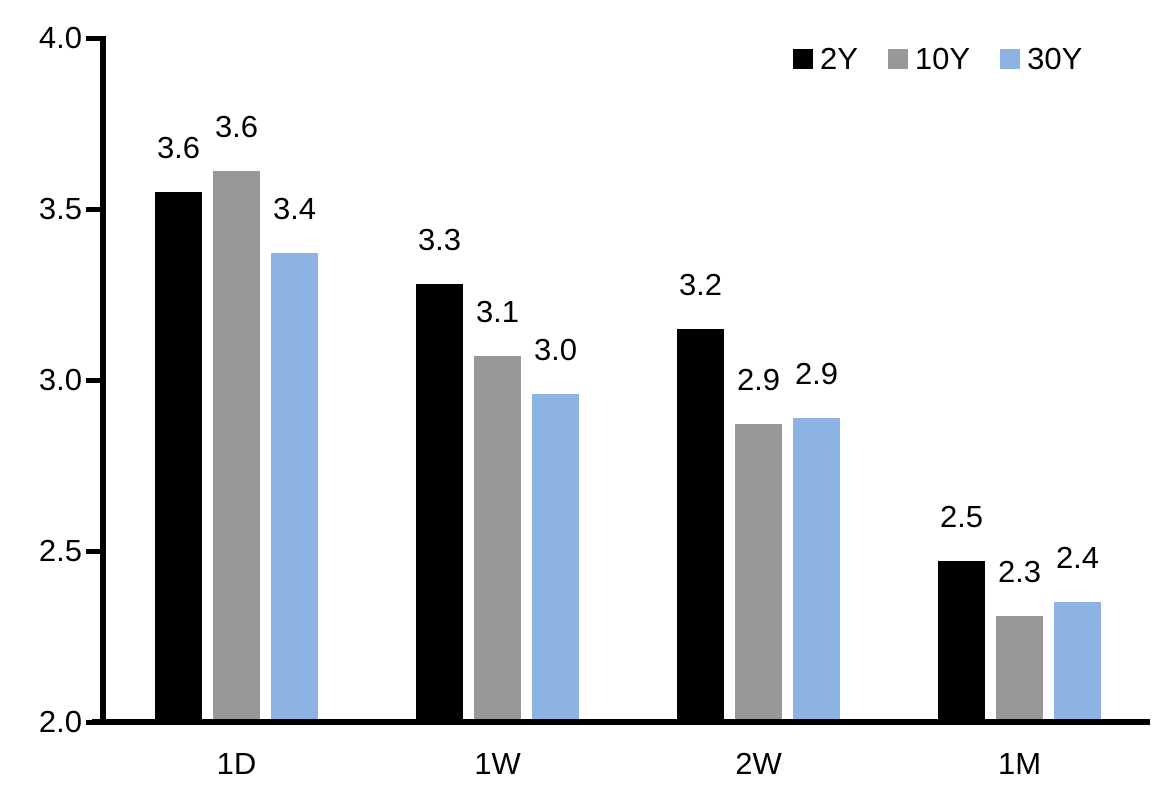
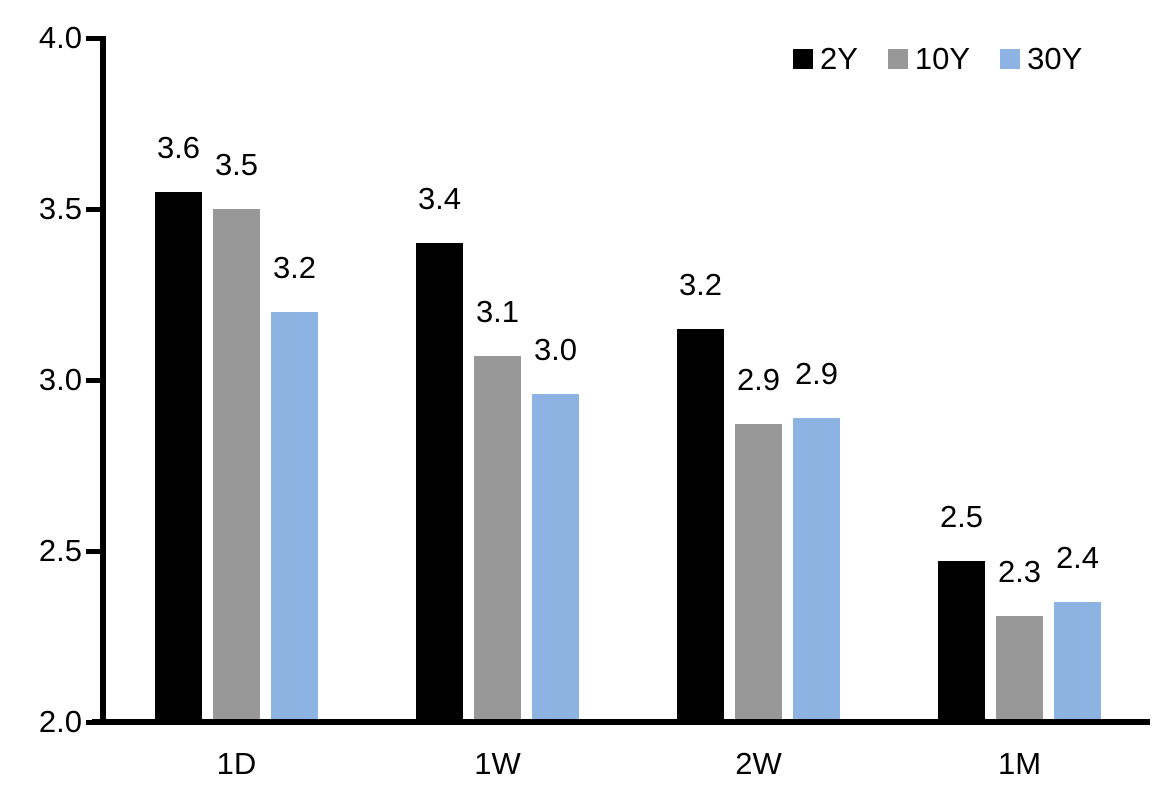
10Y/1D: 3.6 -> 3.5
30Y/1D: 3.4 -> 3.2
2Y/1W: 3.3 -> 3.4
